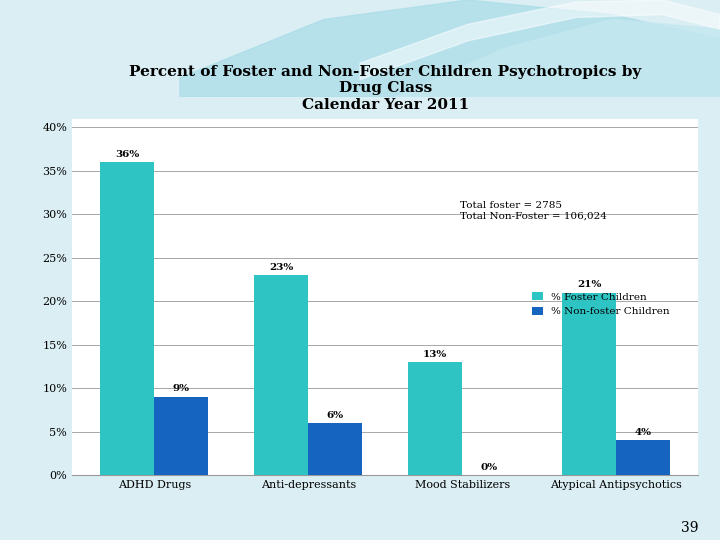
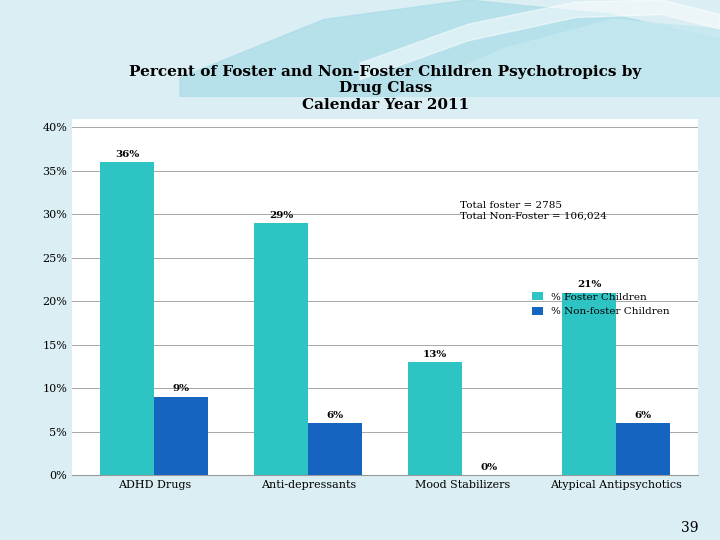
% Foster Children/Anti-depressants: 23% -> 29%
% Non-foster Children/Atypical Antipsychotics: 4% -> 6%
